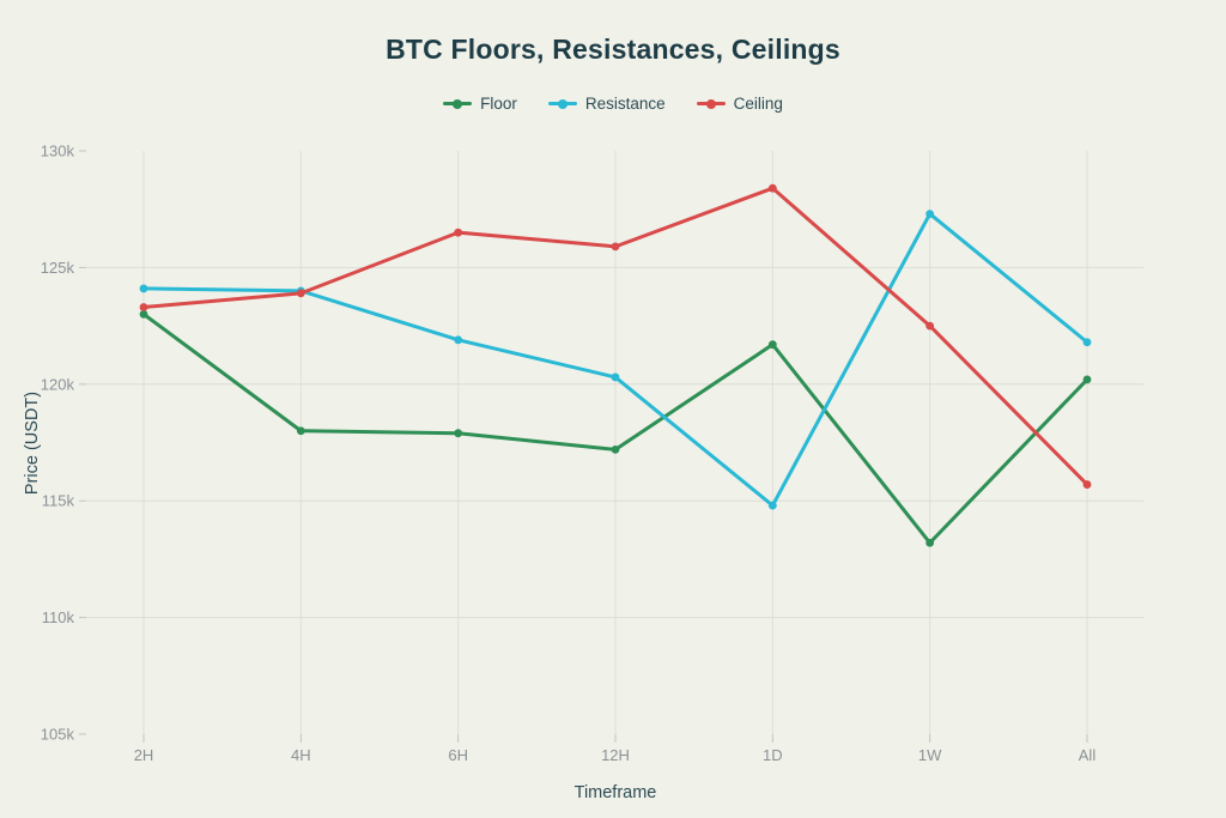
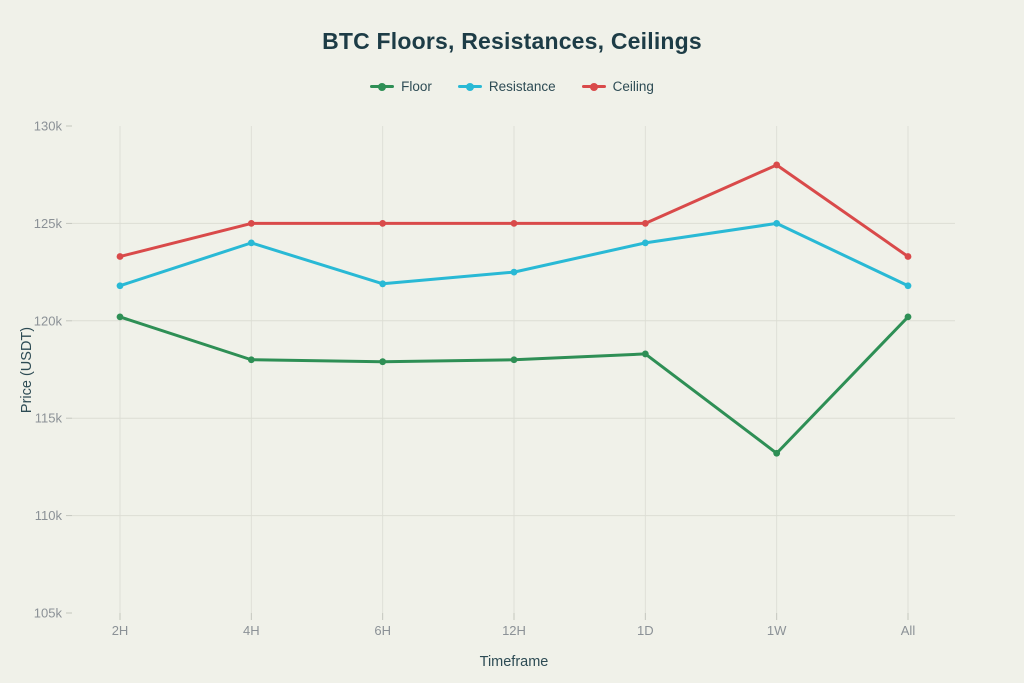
Floor/2H: 123.0k -> 120.2k
Resistance/2H: 124.1k -> 121.8k
Ceiling/4H: 123.9k -> 125.0k
Ceiling/6H: 126.5k -> 125.0k
Floor/12H: 117.2k -> 118.0k
Resistance/12H: 120.3k -> 122.5k
Ceiling/12H: 125.9k -> 125.0k
Floor/1D: 121.7k -> 118.3k
Resistance/1D: 114.8k -> 124.0k
Ceiling/1D: 128.4k -> 125.0k
Resistance/1W: 127.3k -> 125.0k
Ceiling/1W: 122.5k -> 128.0k
Ceiling/All: 115.7k -> 123.3k
